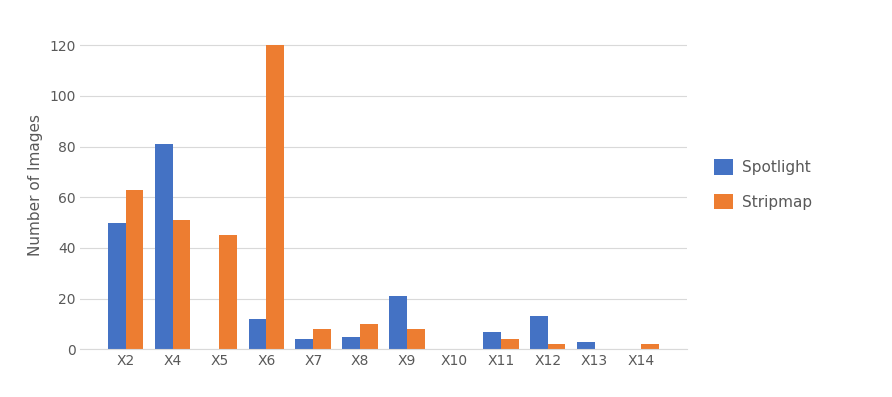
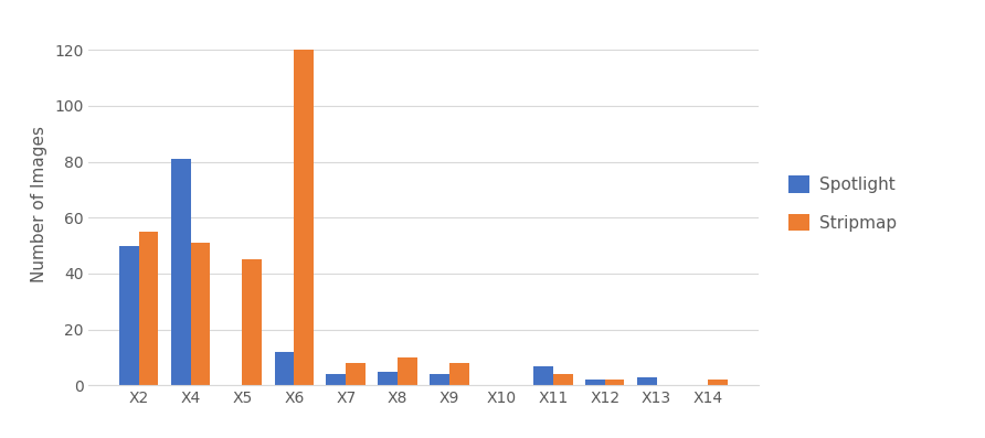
Stripmap/X2: 63 -> 55
Spotlight/X9: 21 -> 4
Spotlight/X12: 13 -> 2
